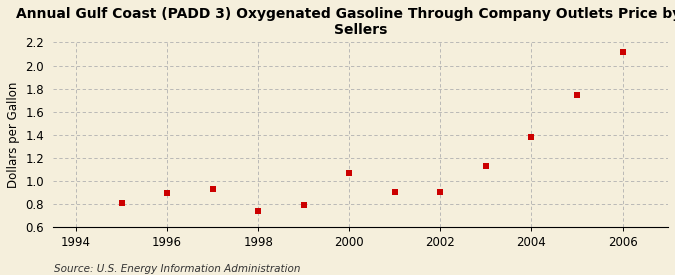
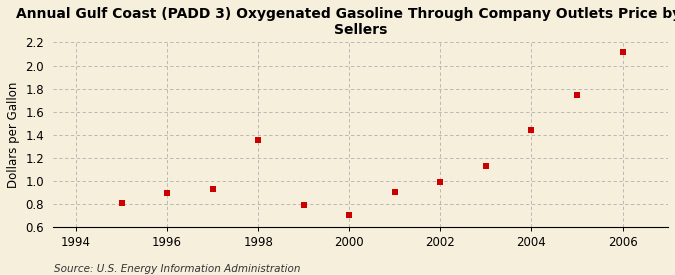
1998: 0.74 -> 1.35
2000: 1.07 -> 0.70
2002: 0.90 -> 0.99
2004: 1.38 -> 1.44
